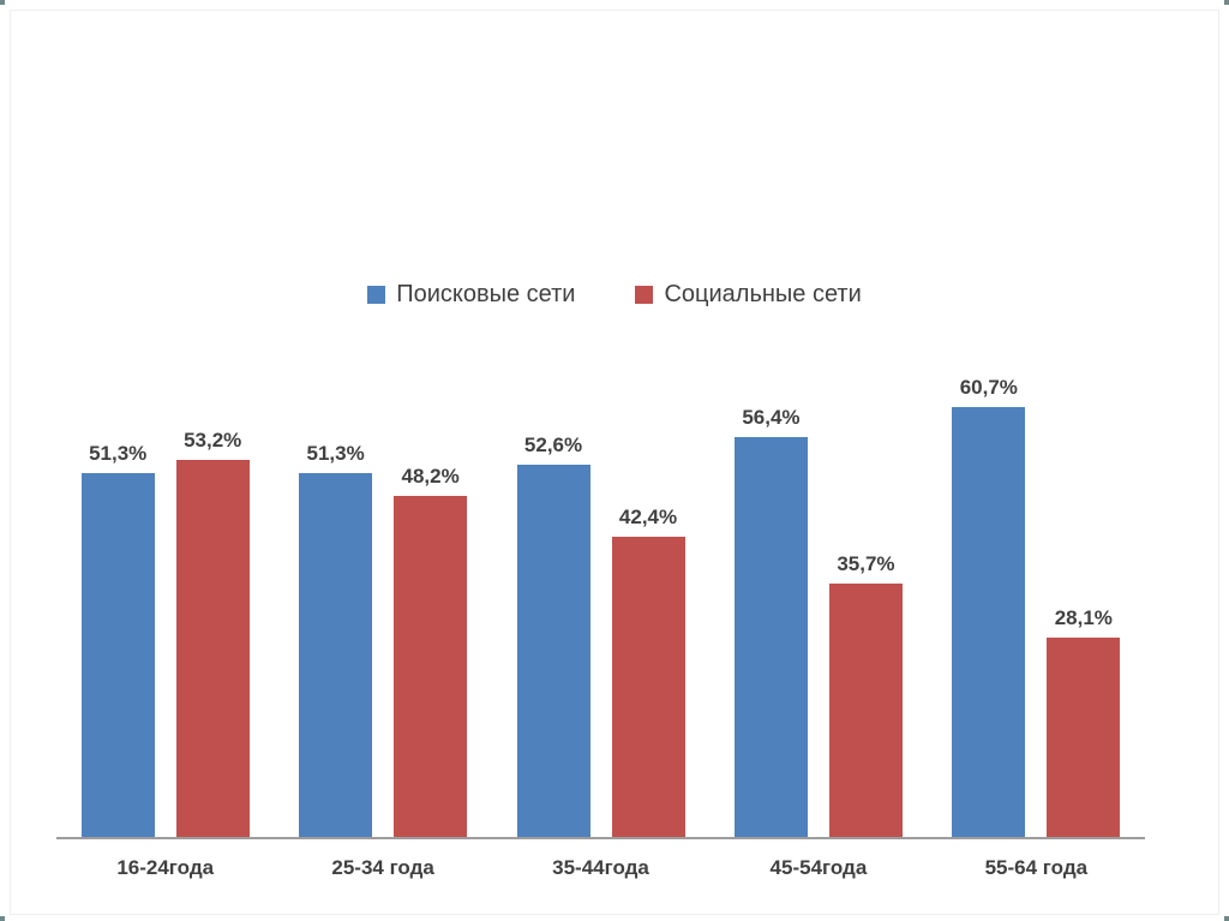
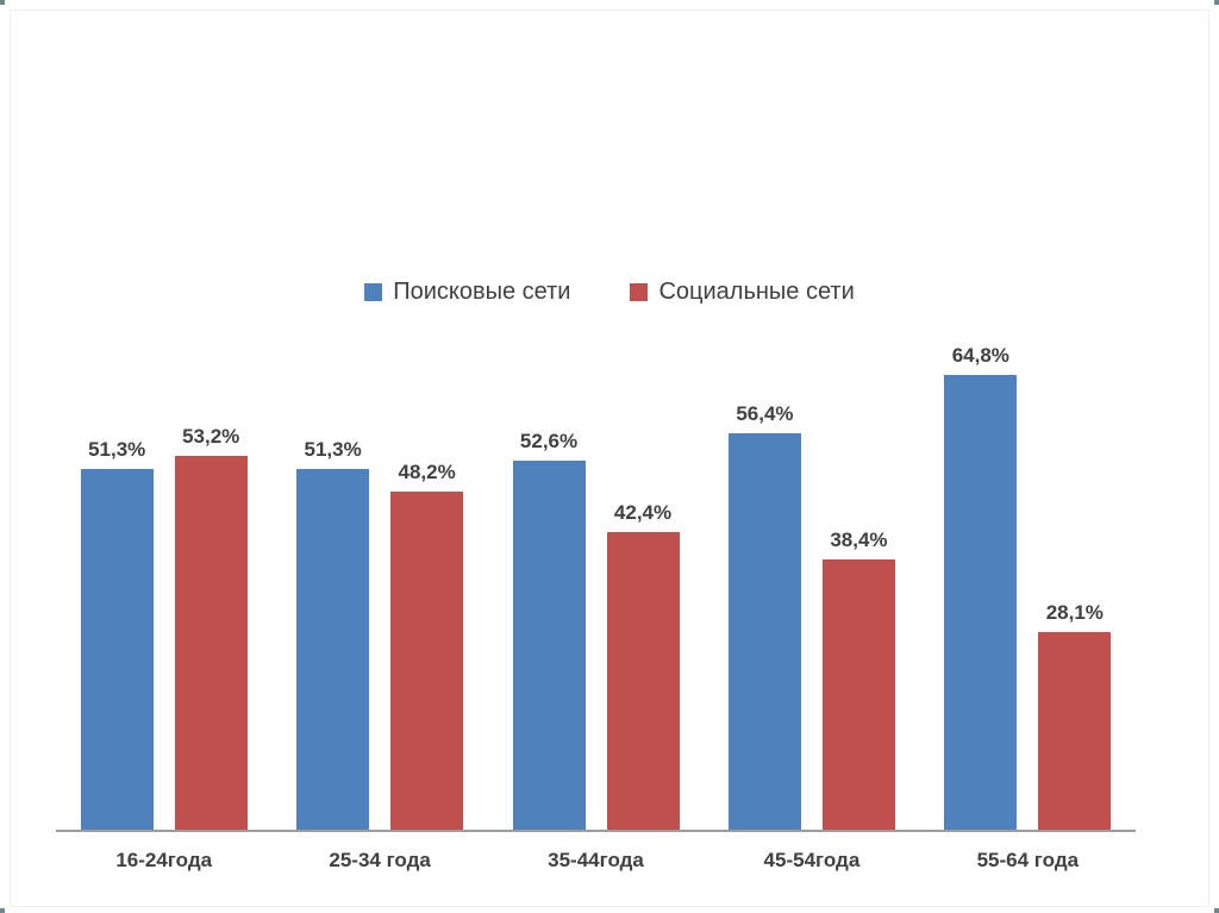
Социальные сети/45-54года: 35,7% -> 38,4%
Поисковые сети/55-64 года: 60,7% -> 64,8%
